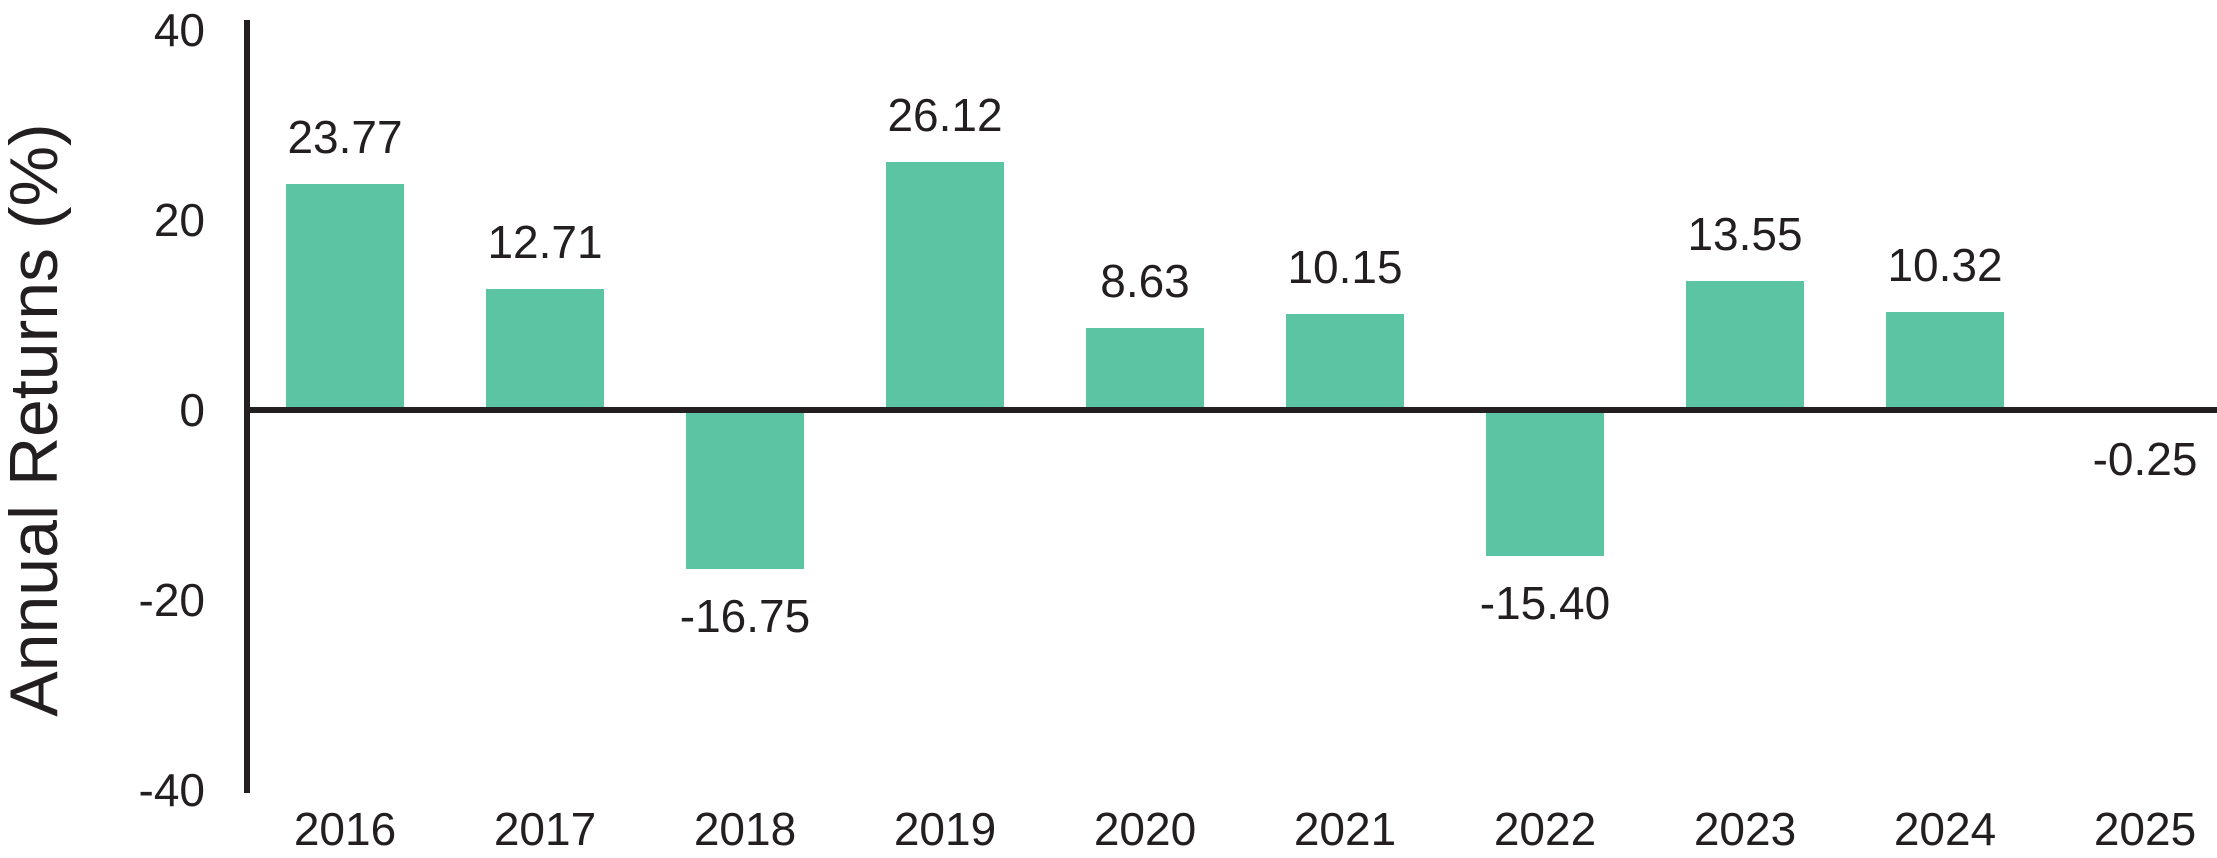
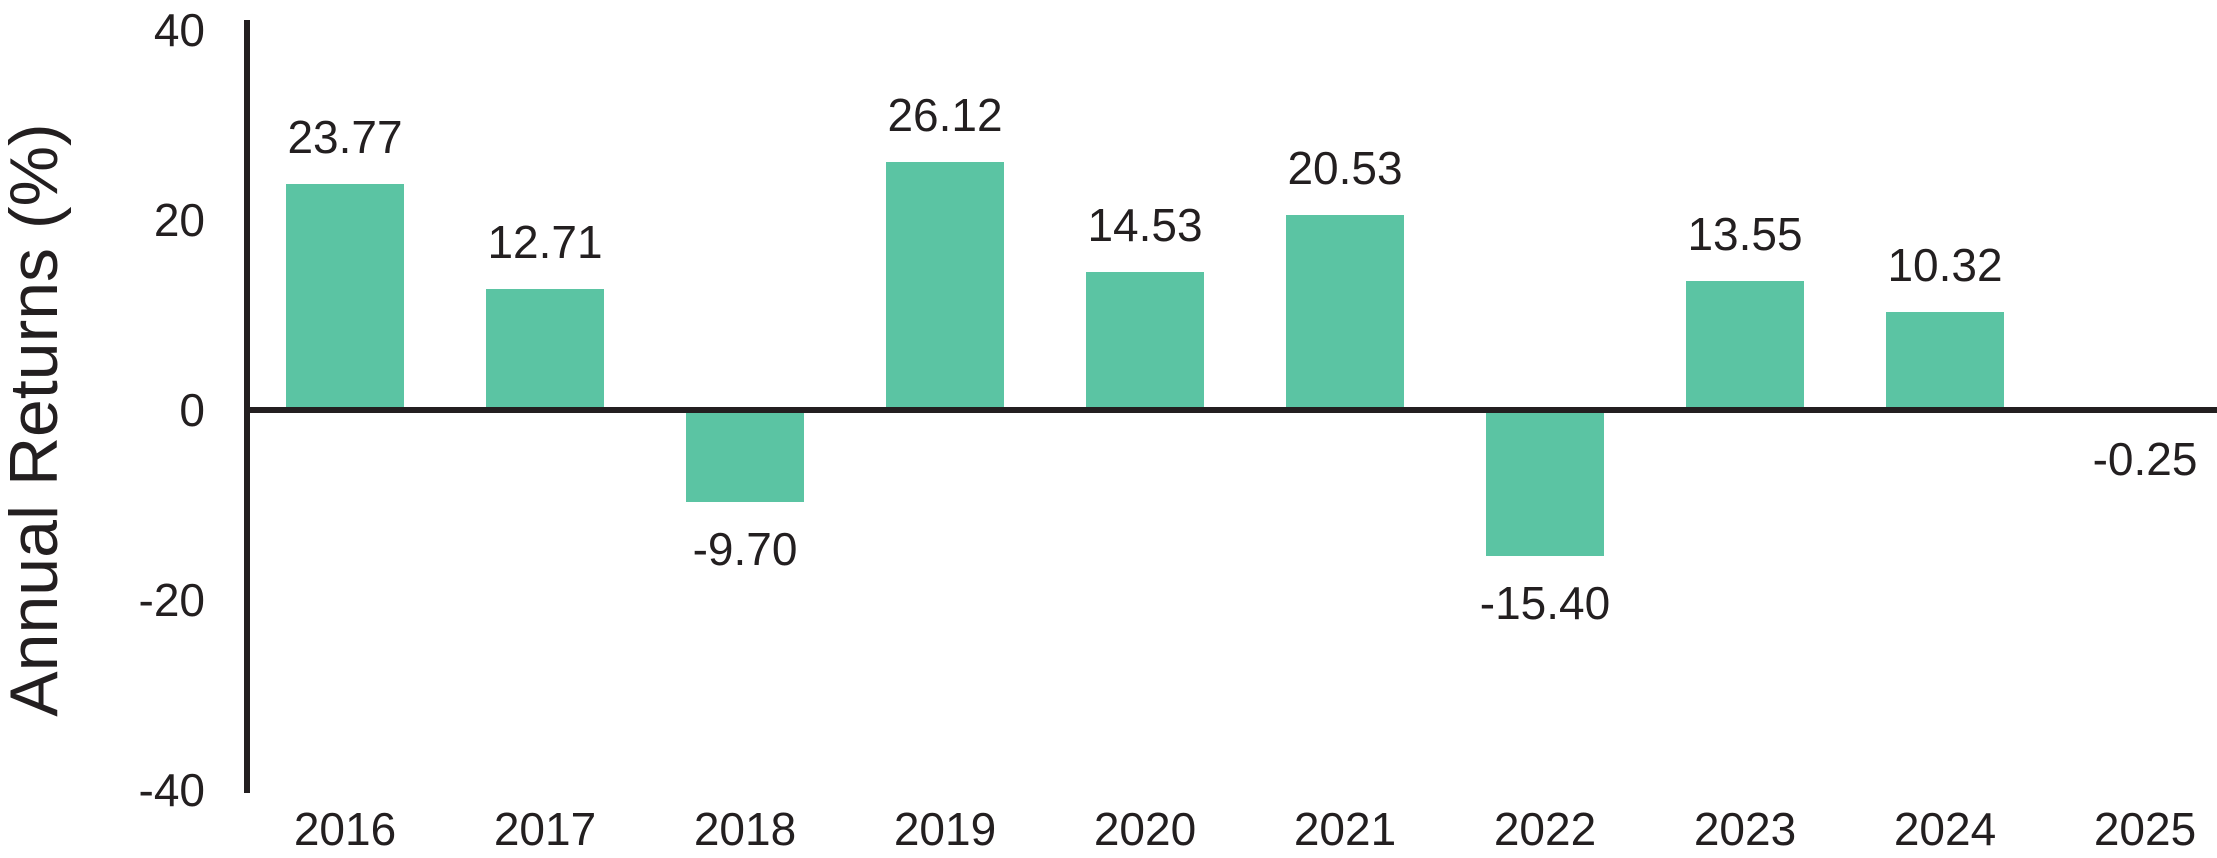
2018: -16.75 -> -9.70
2020: 8.63 -> 14.53
2021: 10.15 -> 20.53
